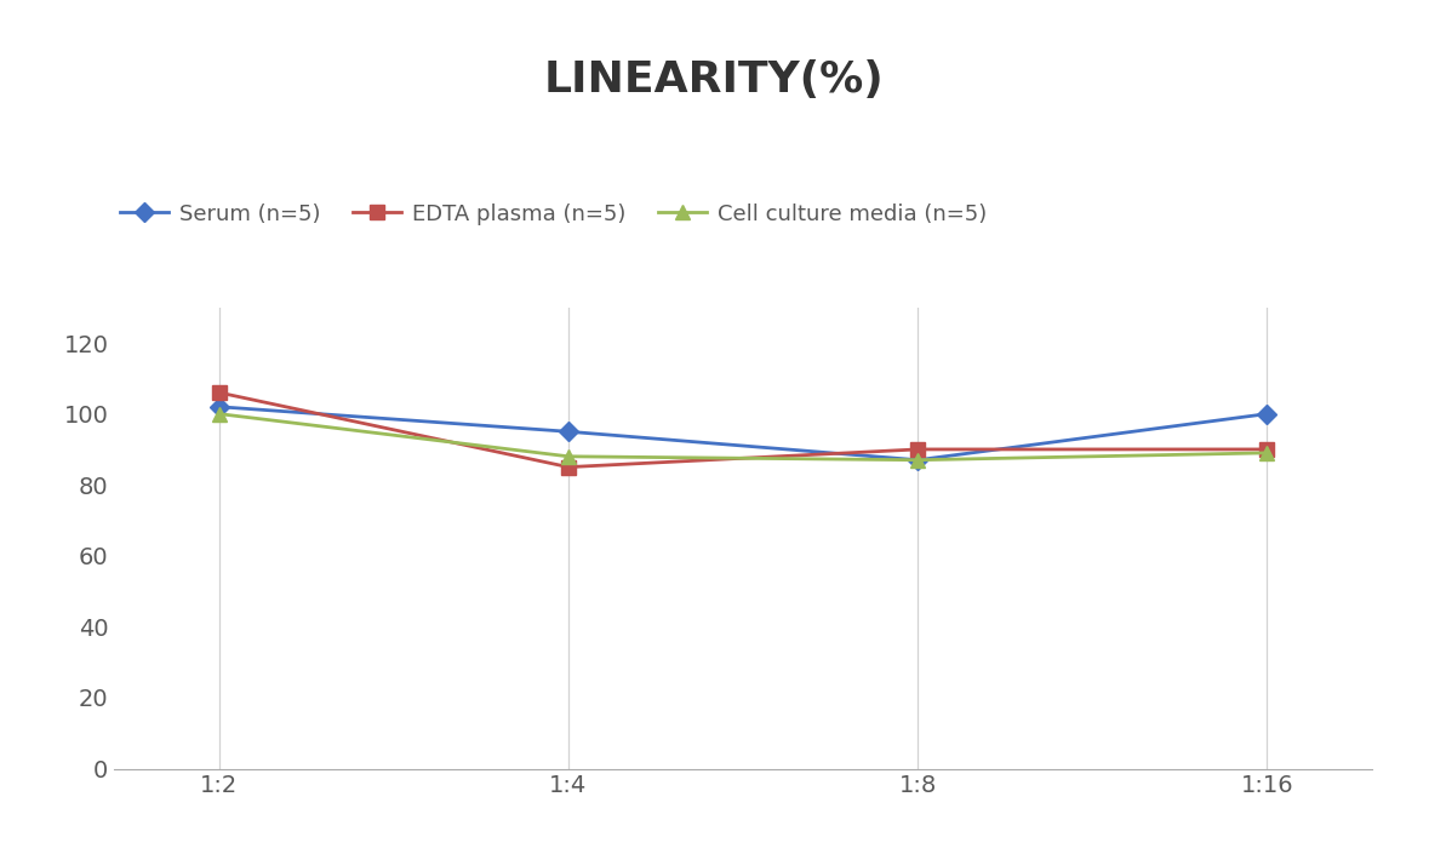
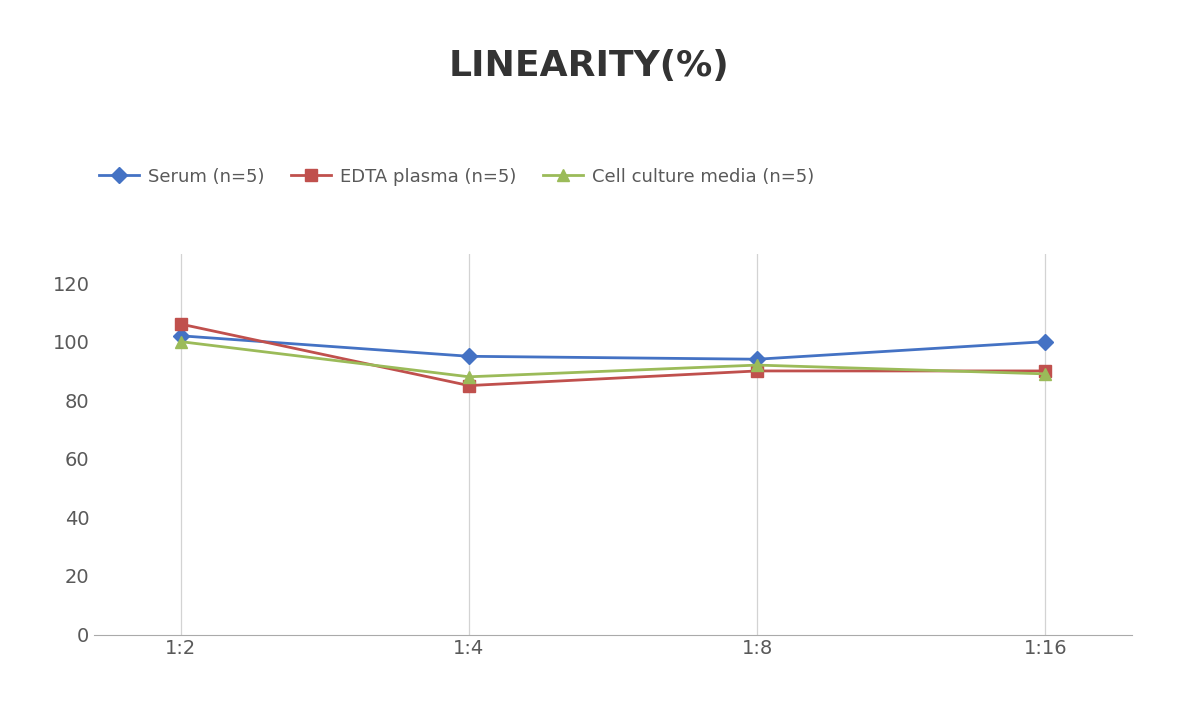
Serum (n=5)/1:8: 87 -> 94
Cell culture media (n=5)/1:8: 87 -> 92
